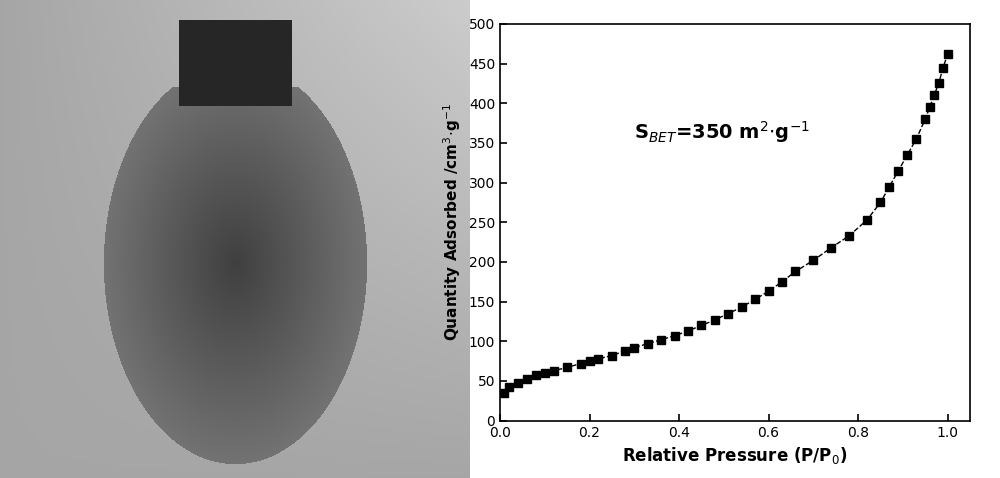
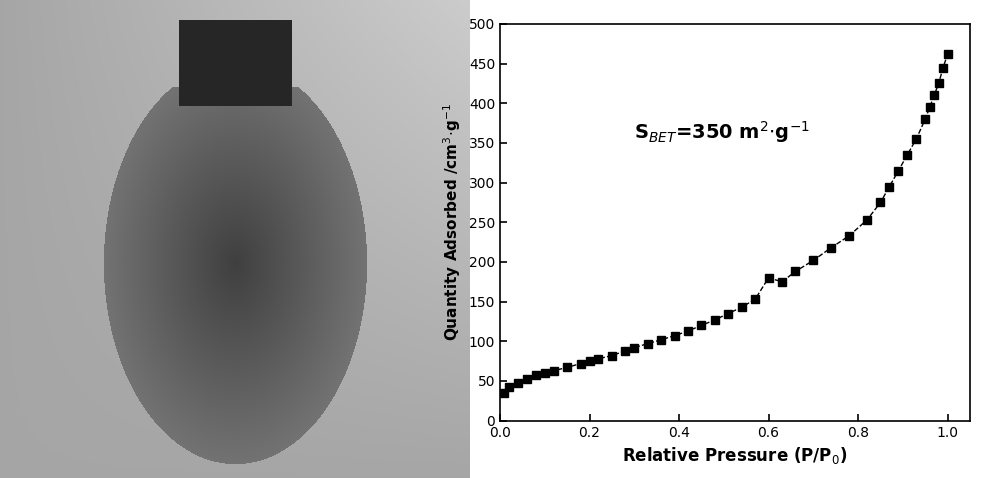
0.6: 163 -> 180
